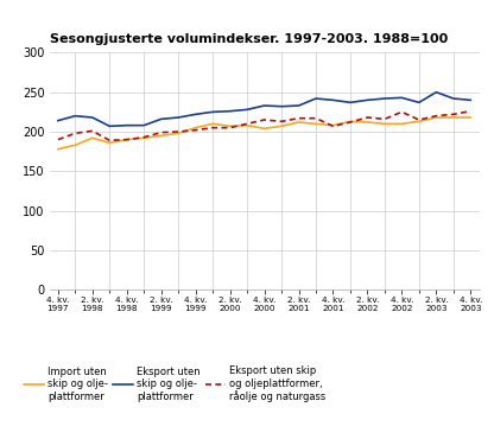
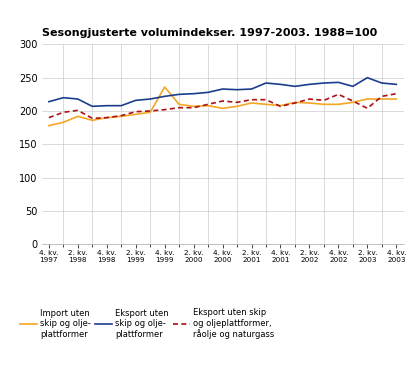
Import uten skip og olje- plattformer/4. kv. 1999: 205 -> 236
Eksport uten skip og oljeplattformer, råolje og naturgass/2. kv. 2003: 220 -> 204
